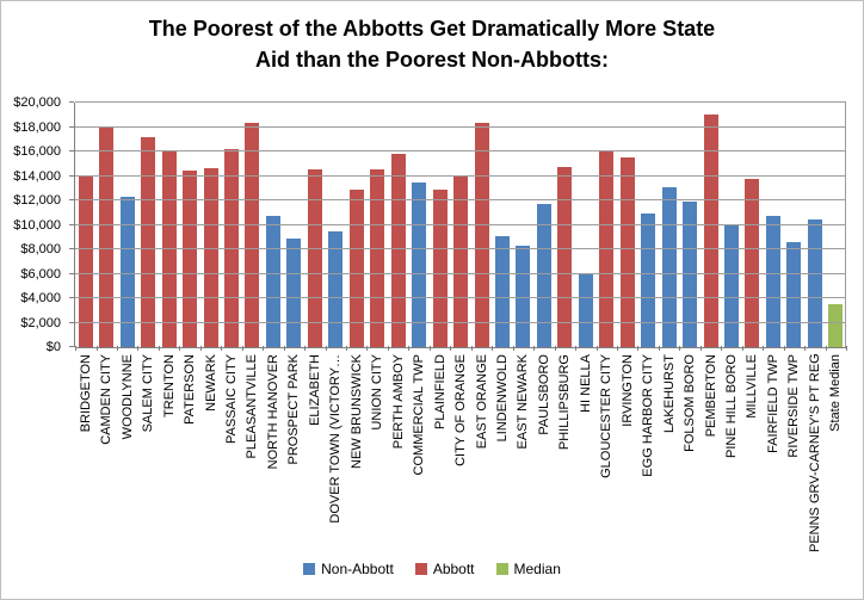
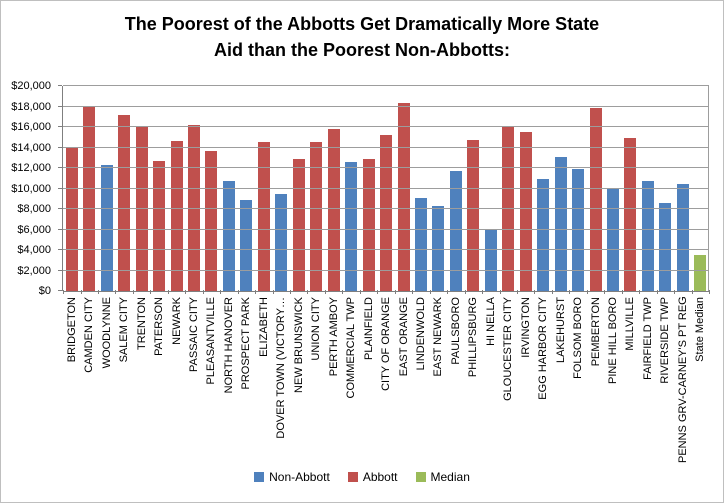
PATERSON: $14400 -> $12700
PLEASANTVILLE: $18400 -> $13700
COMMERCIAL TWP: $13500 -> $12600
CITY OF ORANGE: $14000 -> $15200
PEMBERTON: $19000 -> $17900
MILLVILLE: $13800 -> $14900
